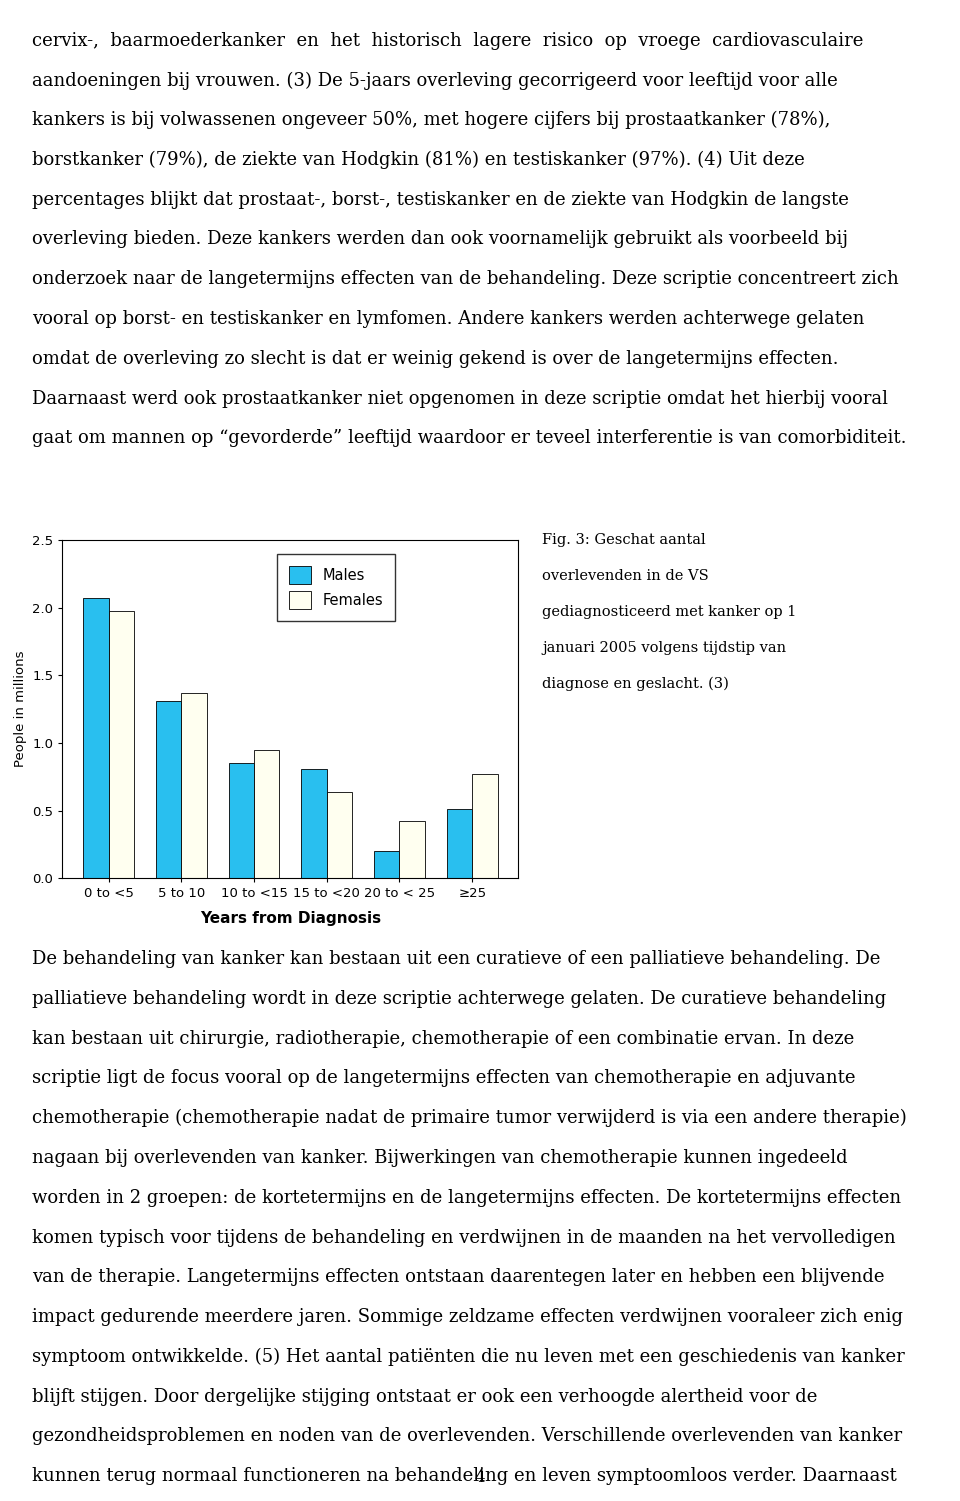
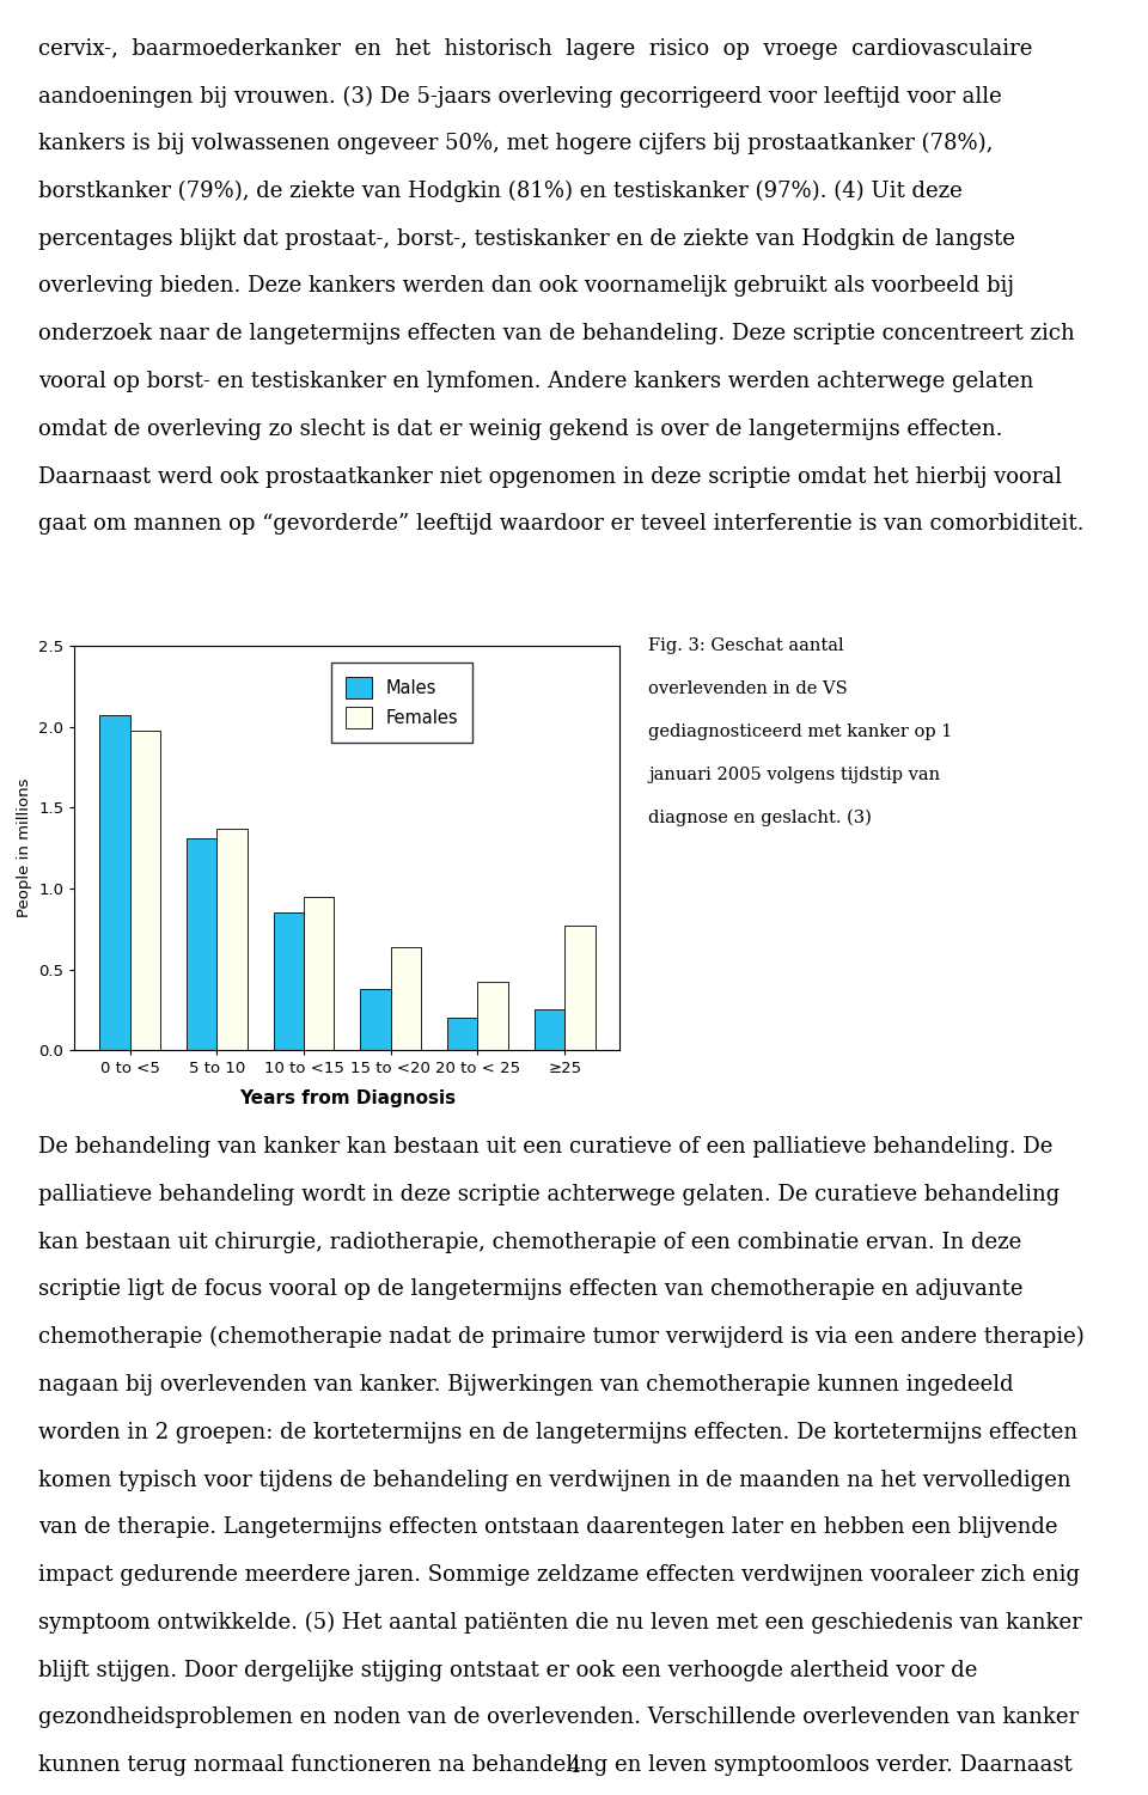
Males/15 to <20: 0.81 -> 0.38
Males/≥25: 0.51 -> 0.25
